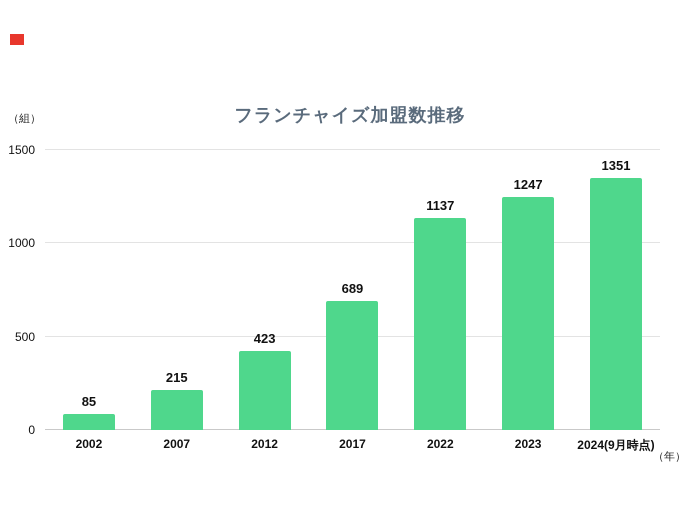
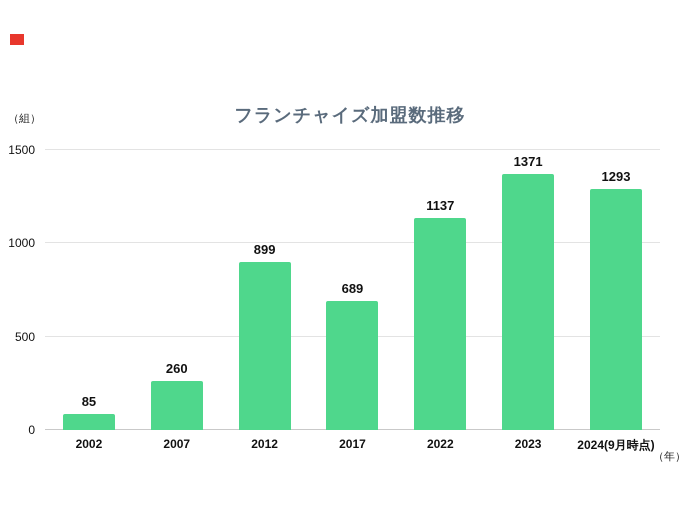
2007: 215 -> 260
2012: 423 -> 899
2023: 1247 -> 1371
2024(9月時点): 1351 -> 1293
